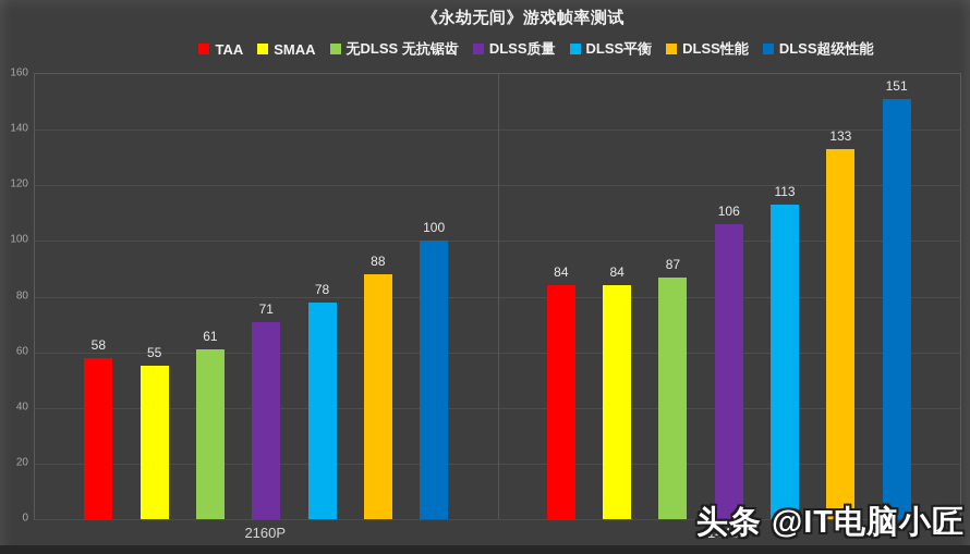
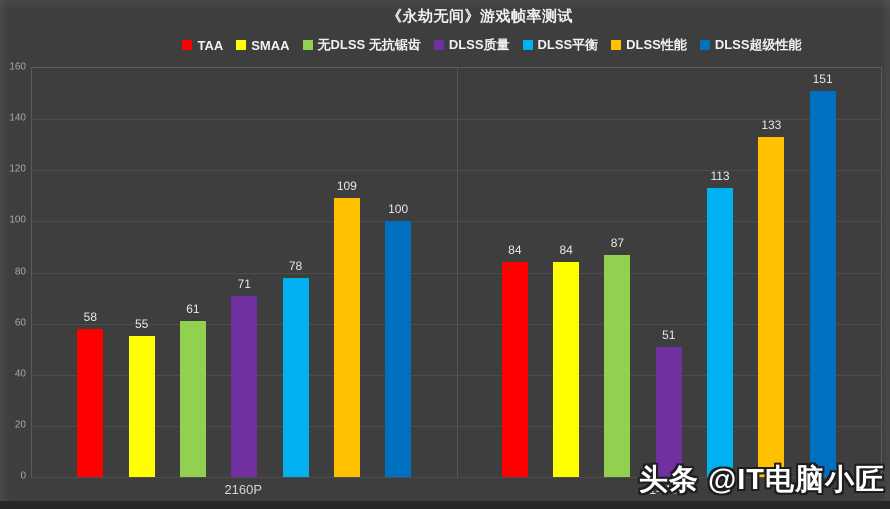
DLSS性能/2160P: 88 -> 109
DLSS质量/1440P: 106 -> 51
